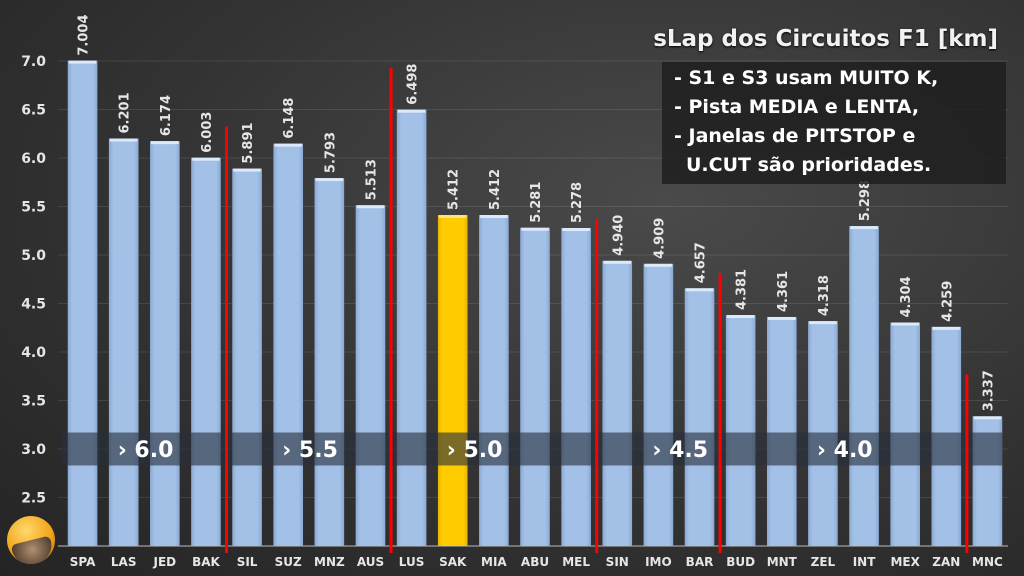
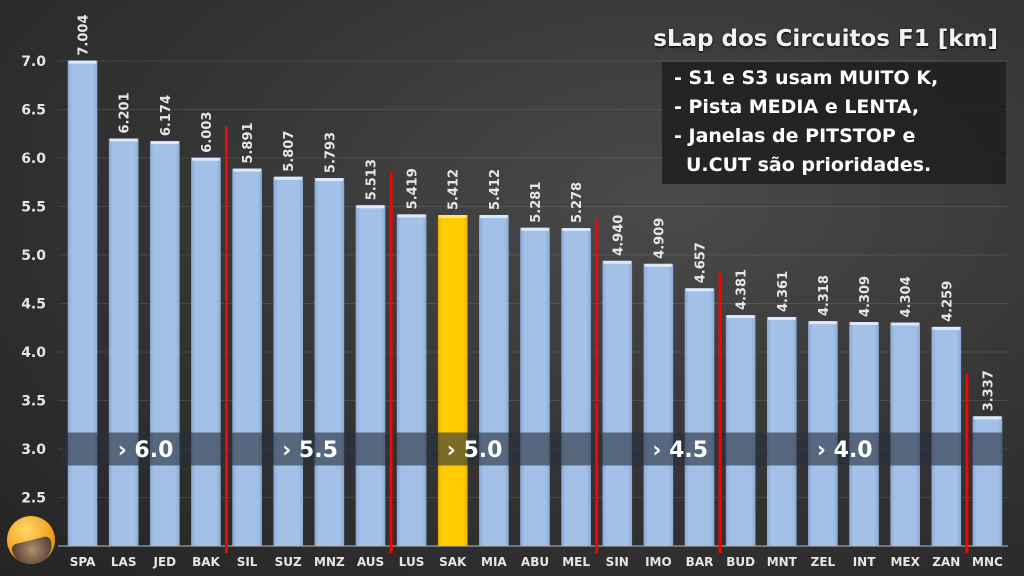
SUZ: 6.148 -> 5.807
LUS: 6.498 -> 5.419
INT: 5.298 -> 4.309
